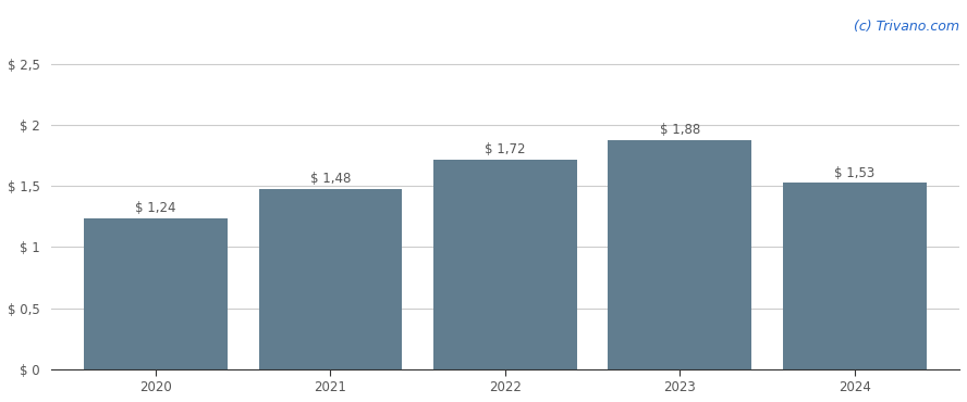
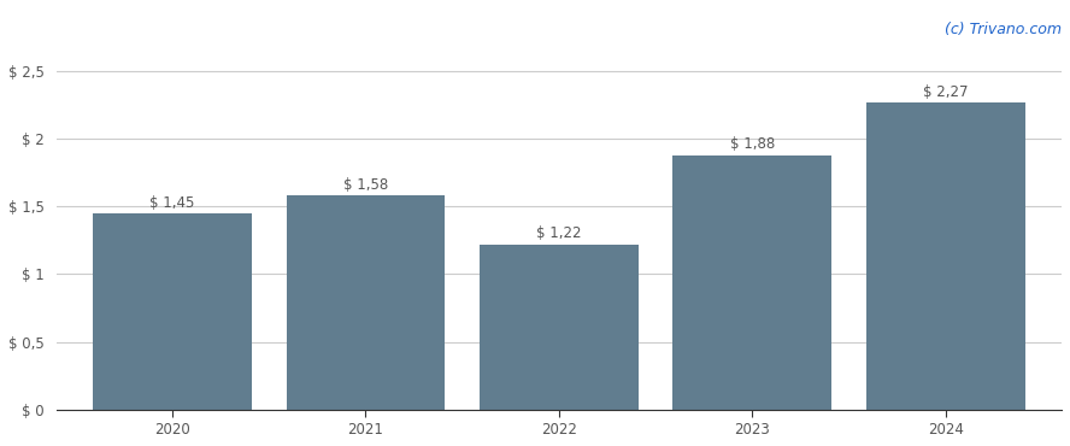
2020: 1,24 -> 1,45
2021: 1,48 -> 1,58
2022: 1,72 -> 1,22
2024: 1,53 -> 2,27
